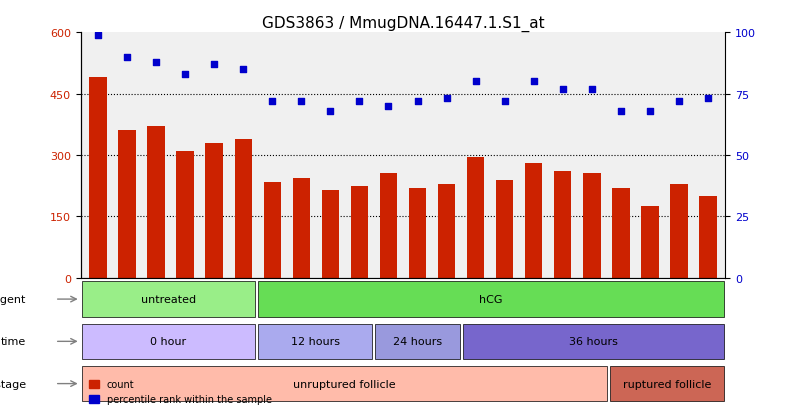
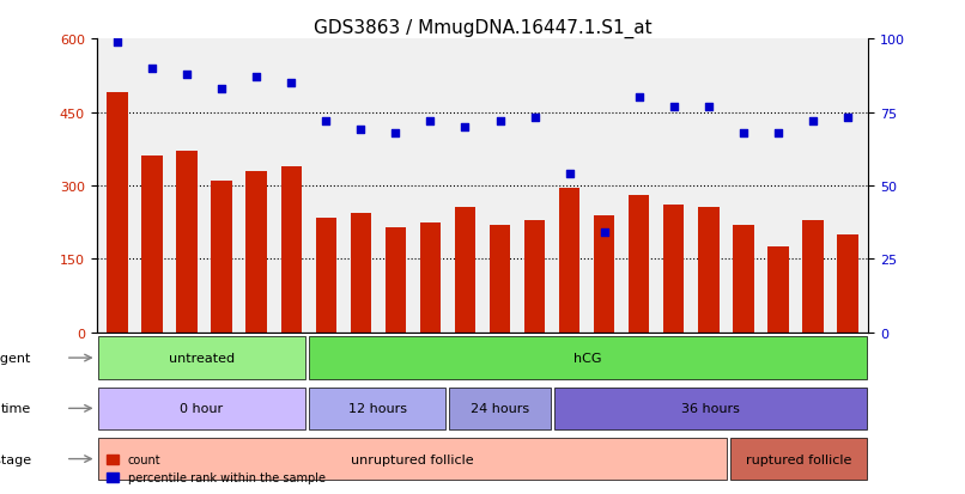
percentile rank within the sample/GSM563226: 72 -> 69
percentile rank within the sample/GSM563232: 80 -> 54
percentile rank within the sample/GSM563233: 72 -> 34
